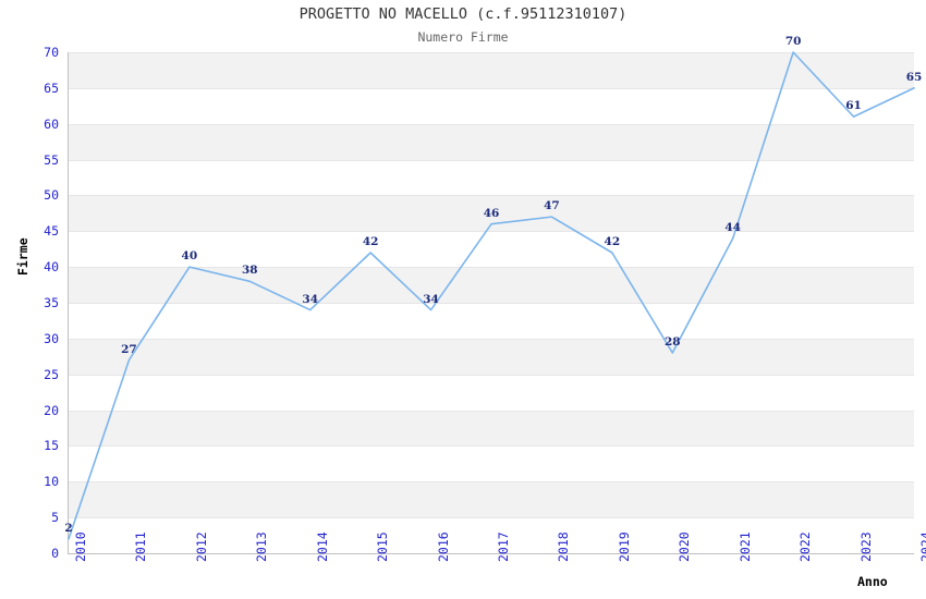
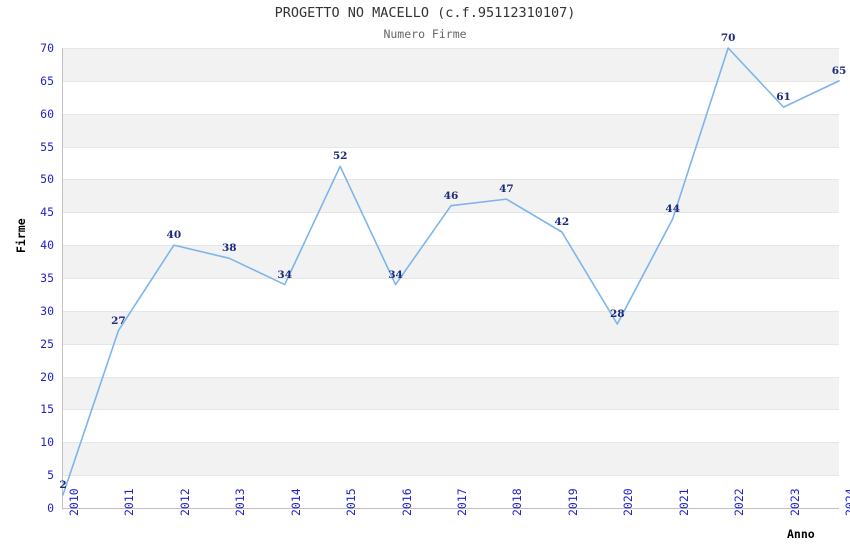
2015: 42 -> 52
